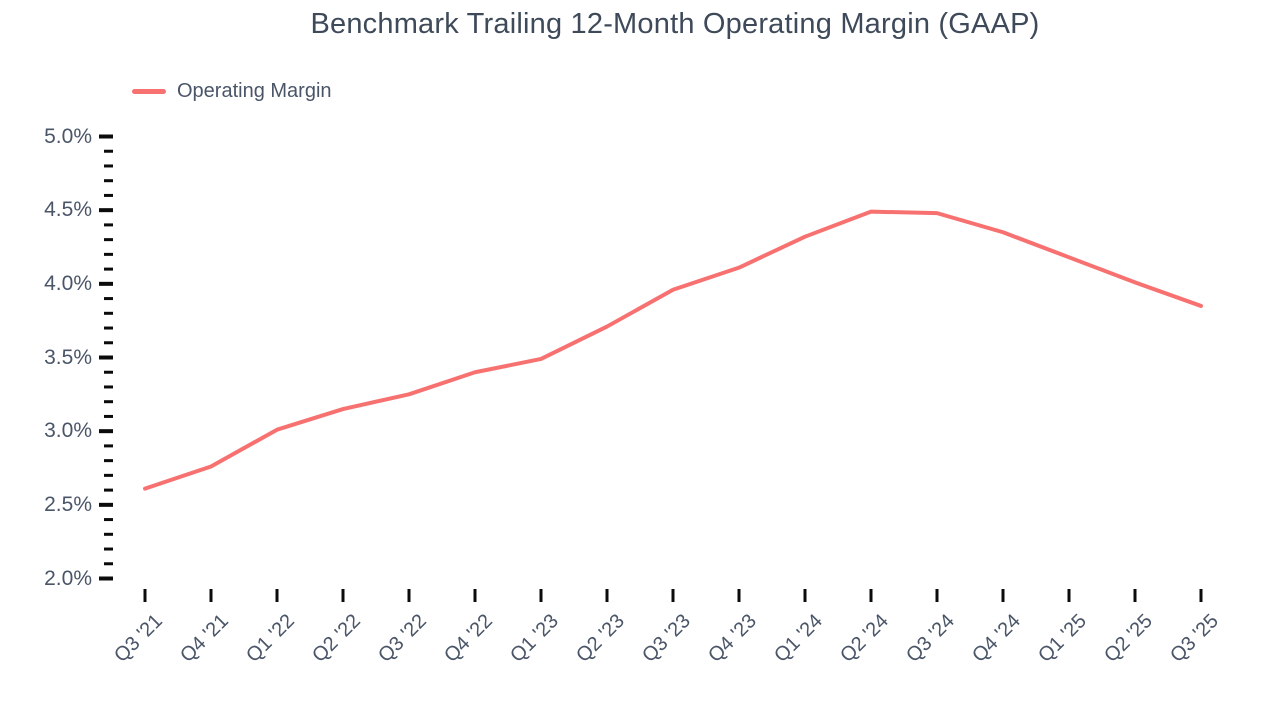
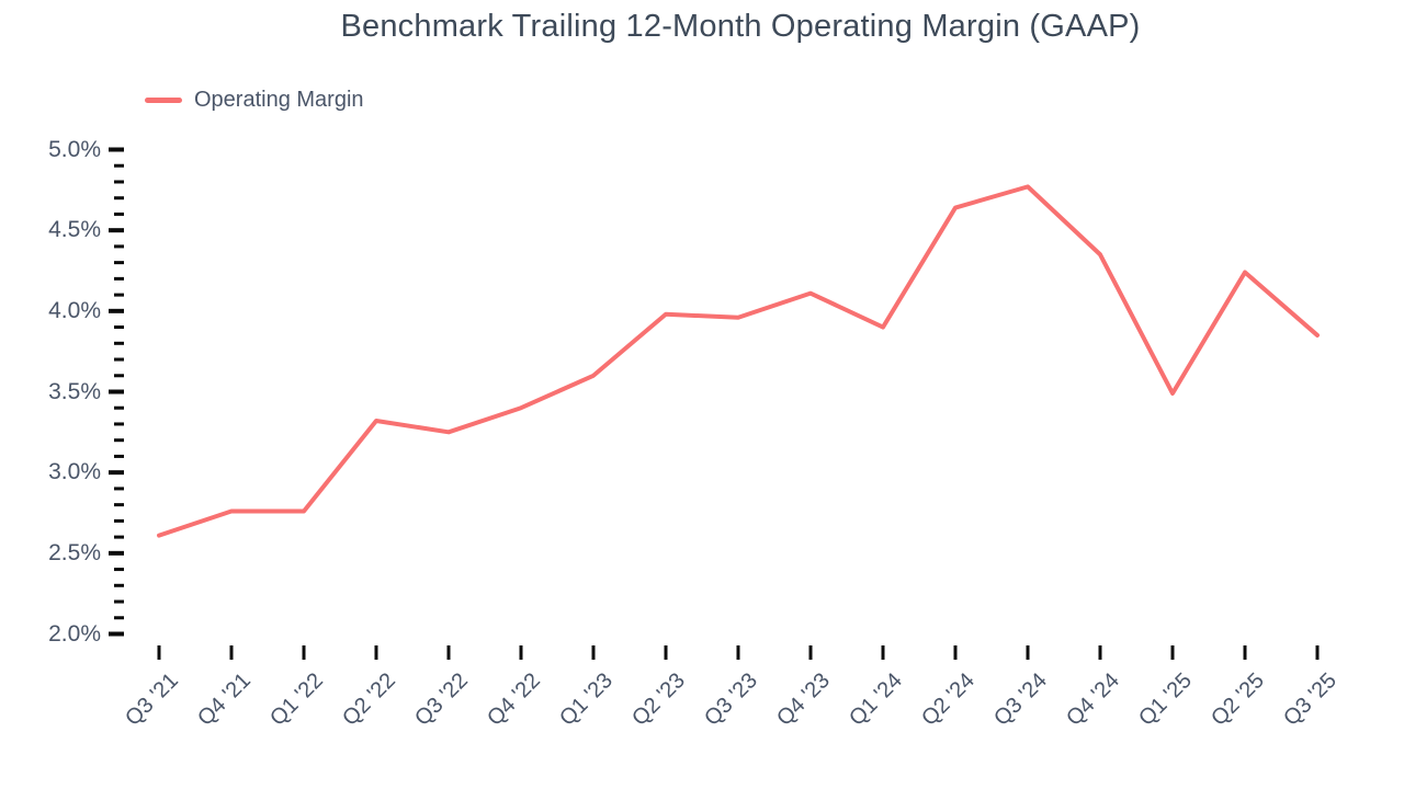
Q1 '22: 3.01% -> 2.76%
Q2 '22: 3.15% -> 3.32%
Q1 '23: 3.49% -> 3.60%
Q2 '23: 3.71% -> 3.98%
Q1 '24: 4.32% -> 3.90%
Q2 '24: 4.49% -> 4.64%
Q3 '24: 4.48% -> 4.77%
Q1 '25: 4.18% -> 3.49%
Q2 '25: 4.01% -> 4.24%
